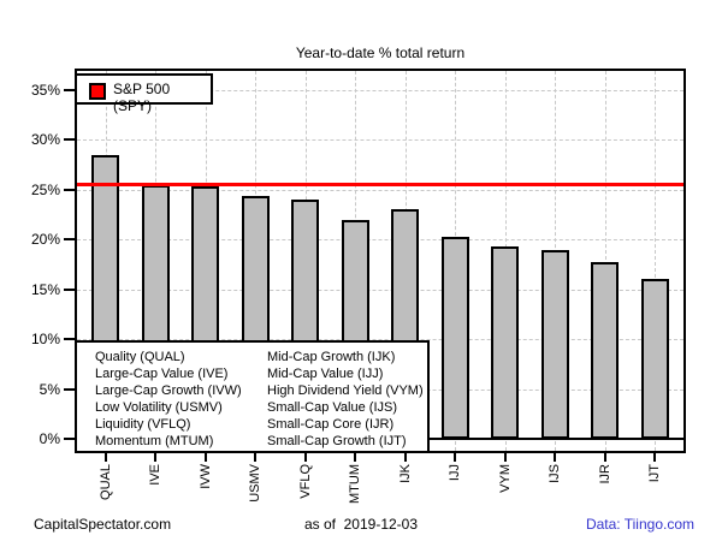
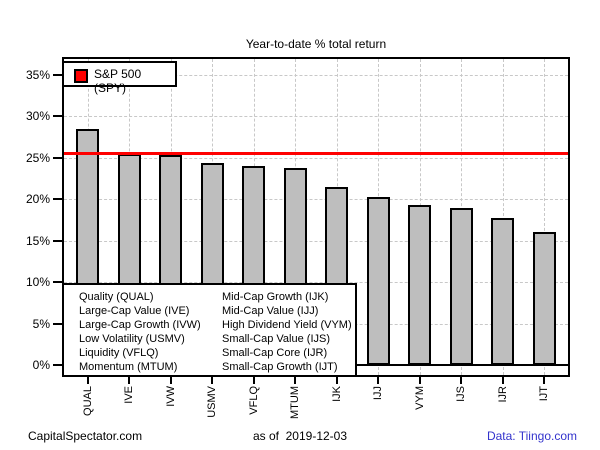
MTUM: 22% -> 24%
IJK: 23% -> 22%
